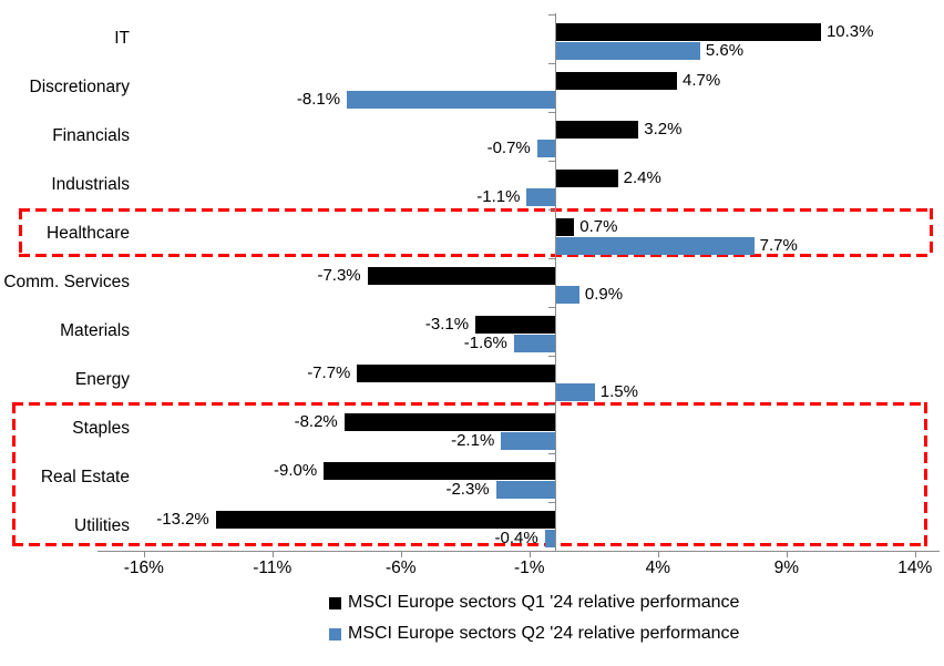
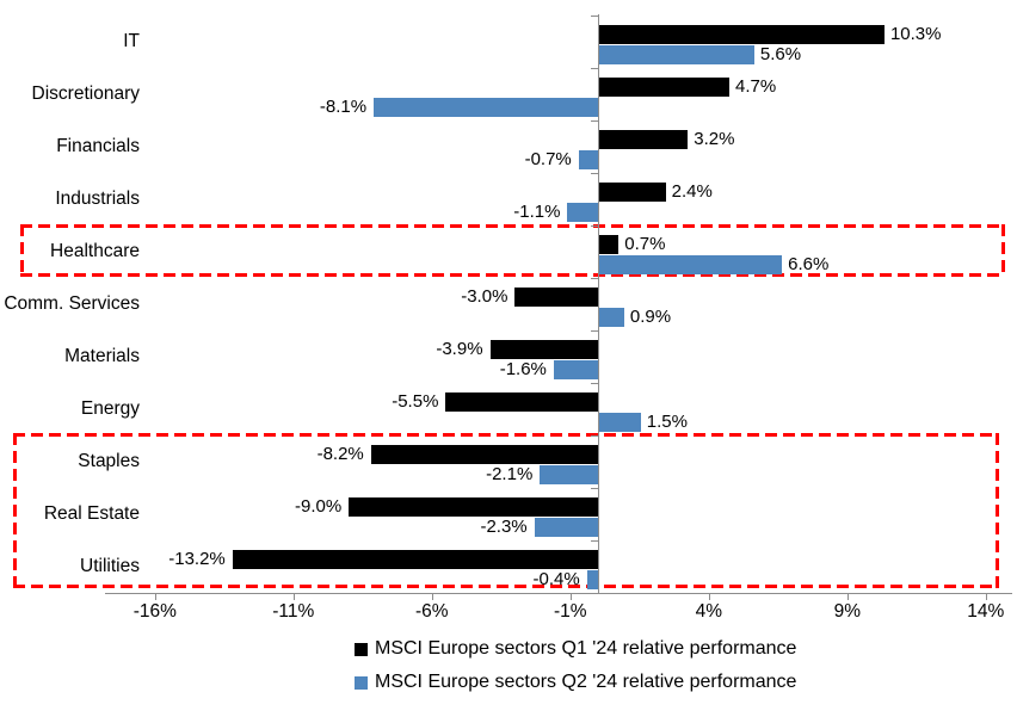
MSCI Europe sectors Q2 '24 relative performance/Healthcare: 7.7% -> 6.6%
MSCI Europe sectors Q1 '24 relative performance/Comm. Services: -7.3% -> -3.0%
MSCI Europe sectors Q1 '24 relative performance/Materials: -3.1% -> -3.9%
MSCI Europe sectors Q1 '24 relative performance/Energy: -7.7% -> -5.5%
